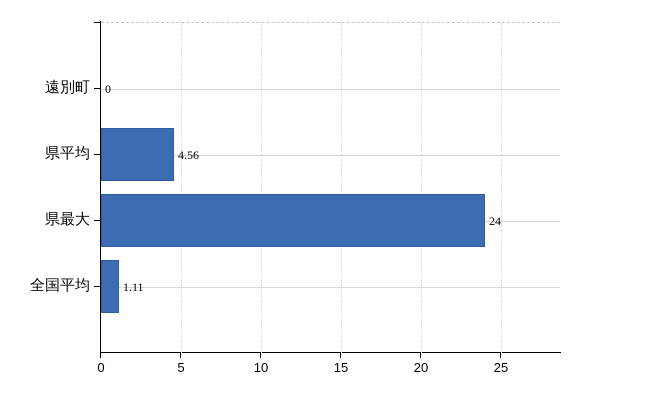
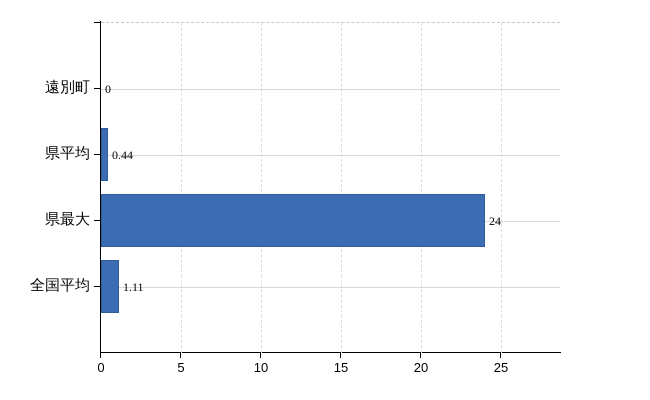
県平均: 4.56 -> 0.44
